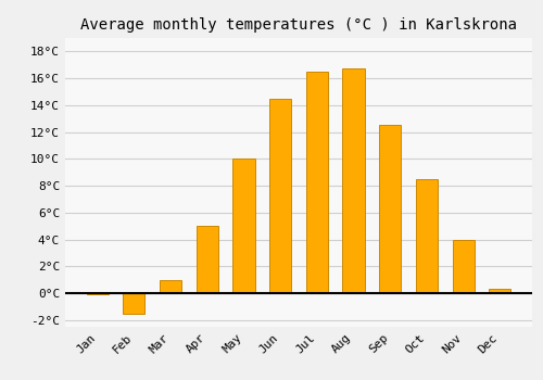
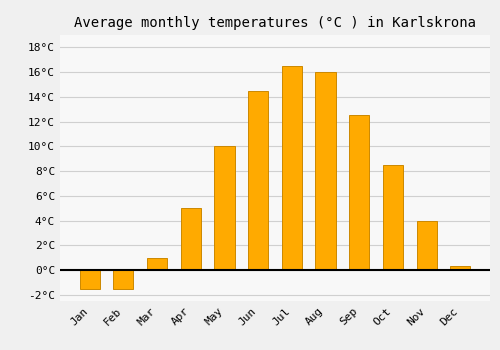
Jan: -0.1°C -> -1.5°C
Aug: 16.7°C -> 16.0°C
